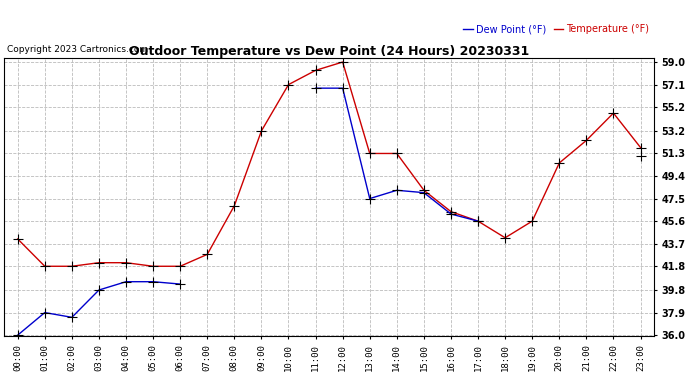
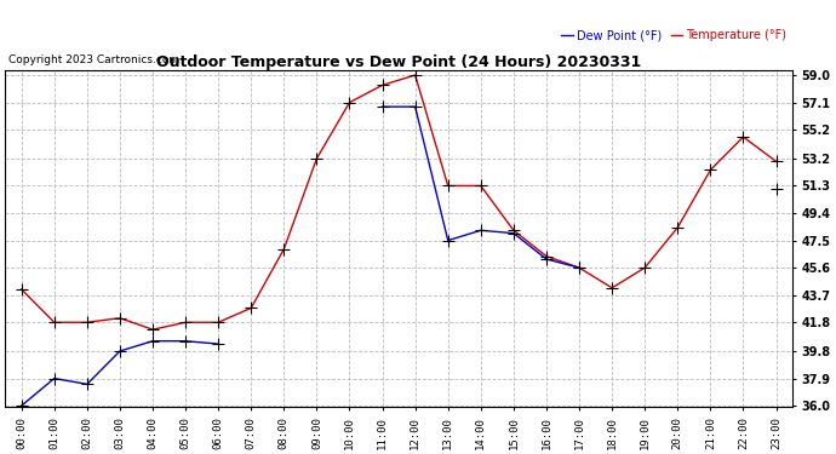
Temperature (°F)/04:00: 42.1 -> 41.3
Temperature (°F)/20:00: 50.5 -> 48.4
Temperature (°F)/23:00: 51.8 -> 53.0
